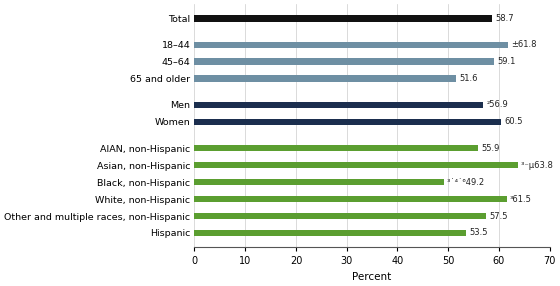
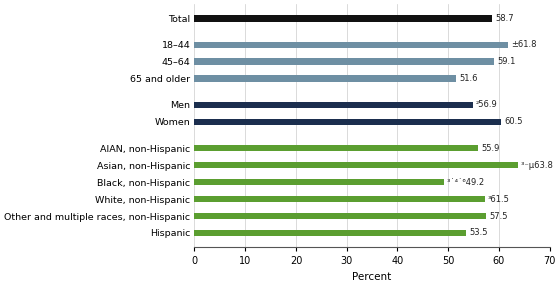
Men: 56.9 -> 54.8
White, non-Hispanic: 61.5 -> 57.2
